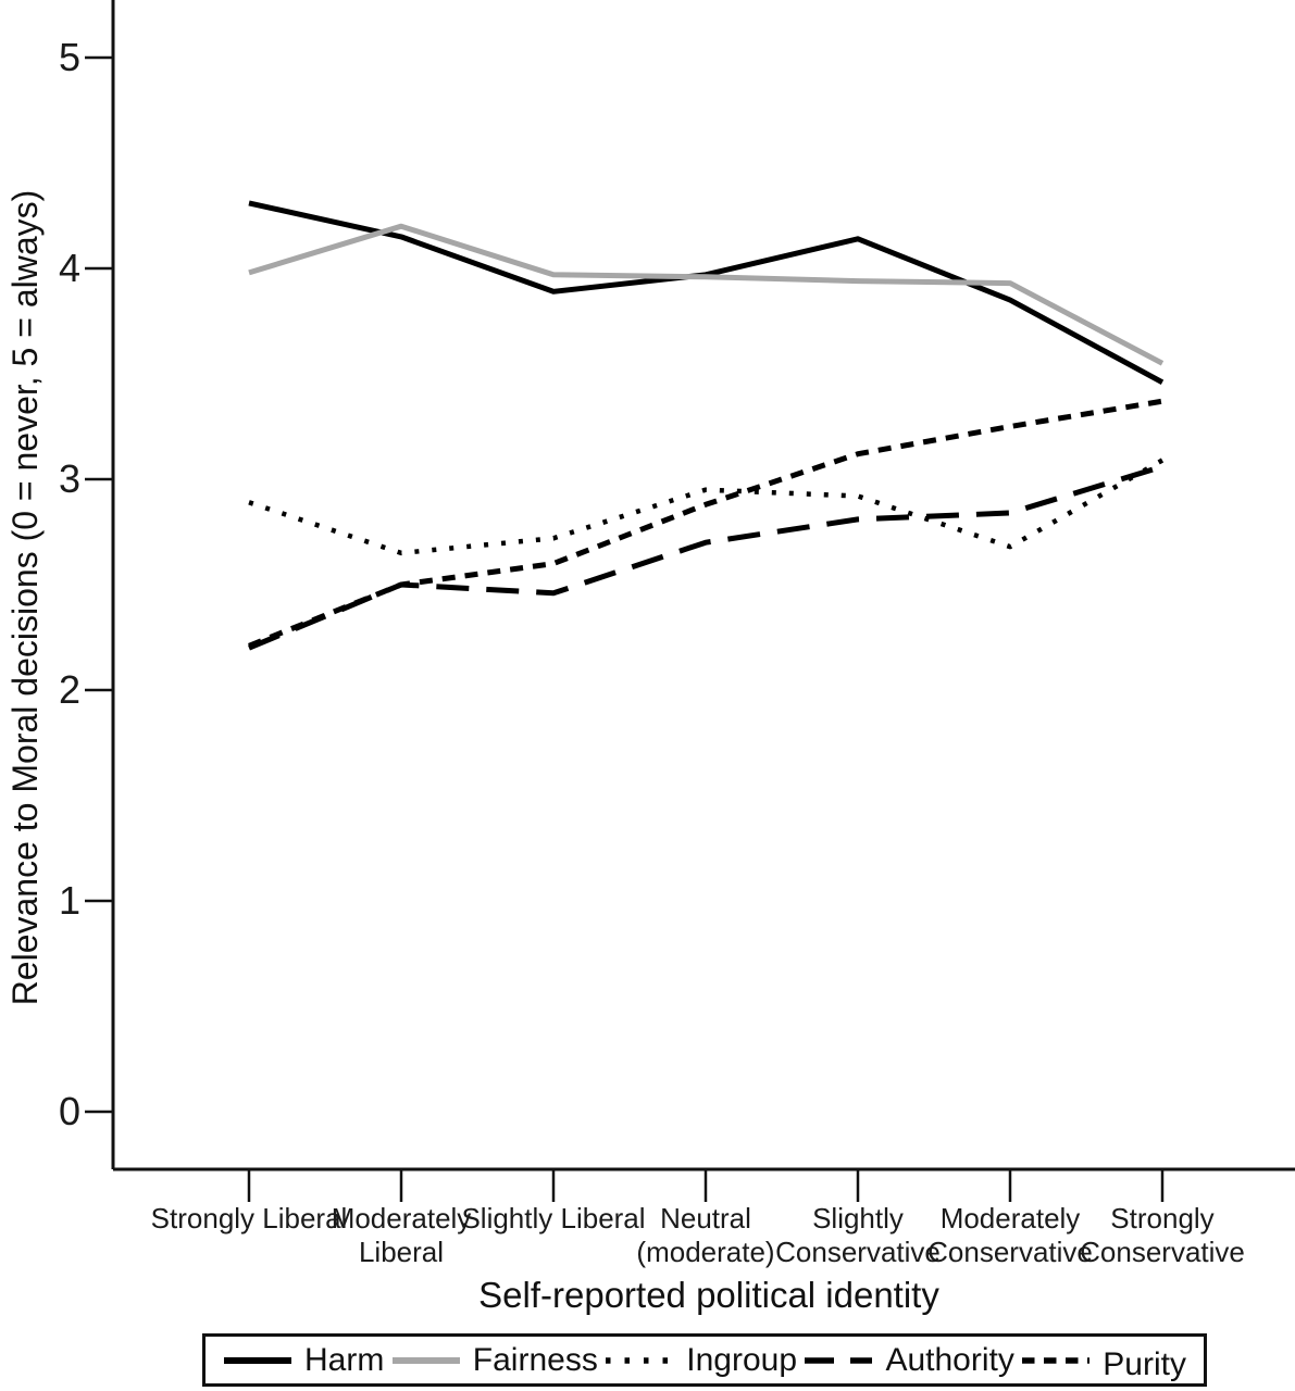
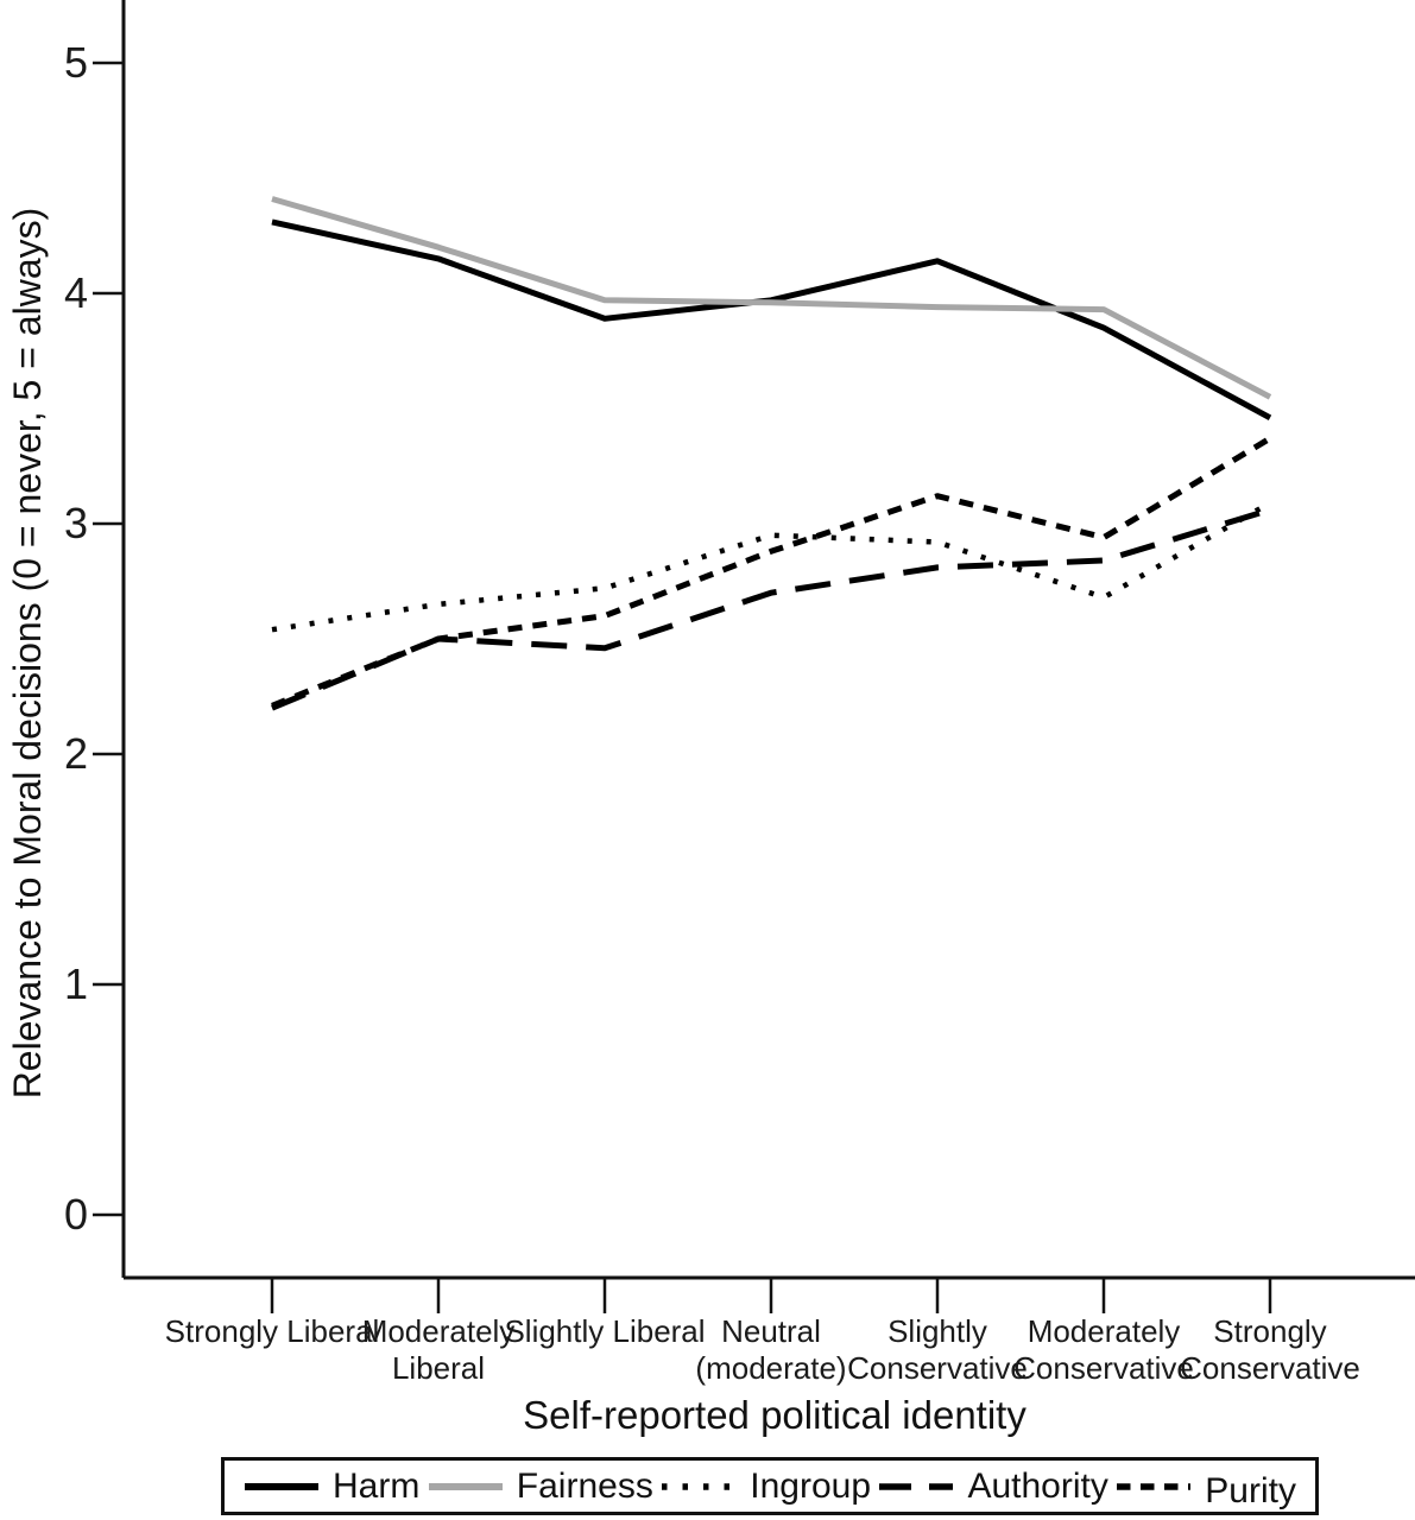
Fairness/Strongly Liberal: 3.98 -> 4.41
Ingroup/Strongly Liberal: 2.89 -> 2.54
Purity/Moderately Conservative: 3.25 -> 2.94
